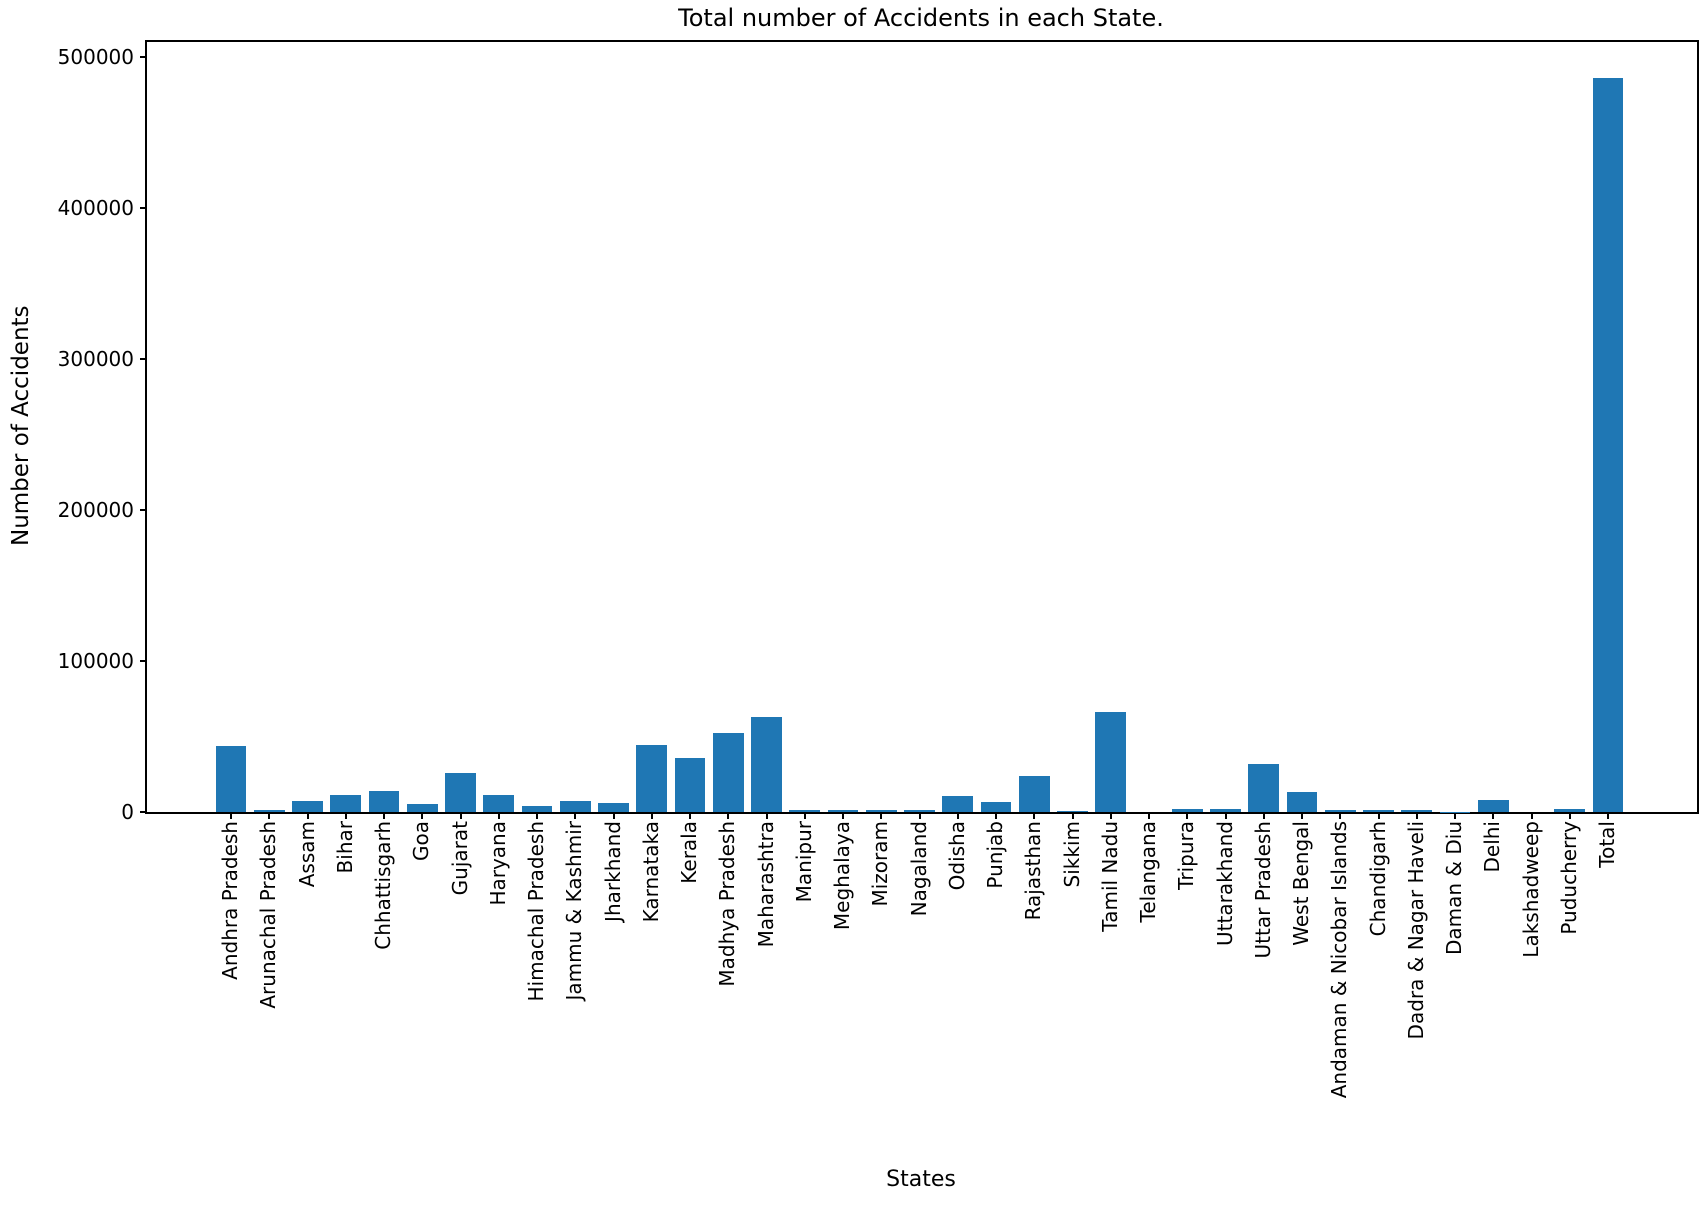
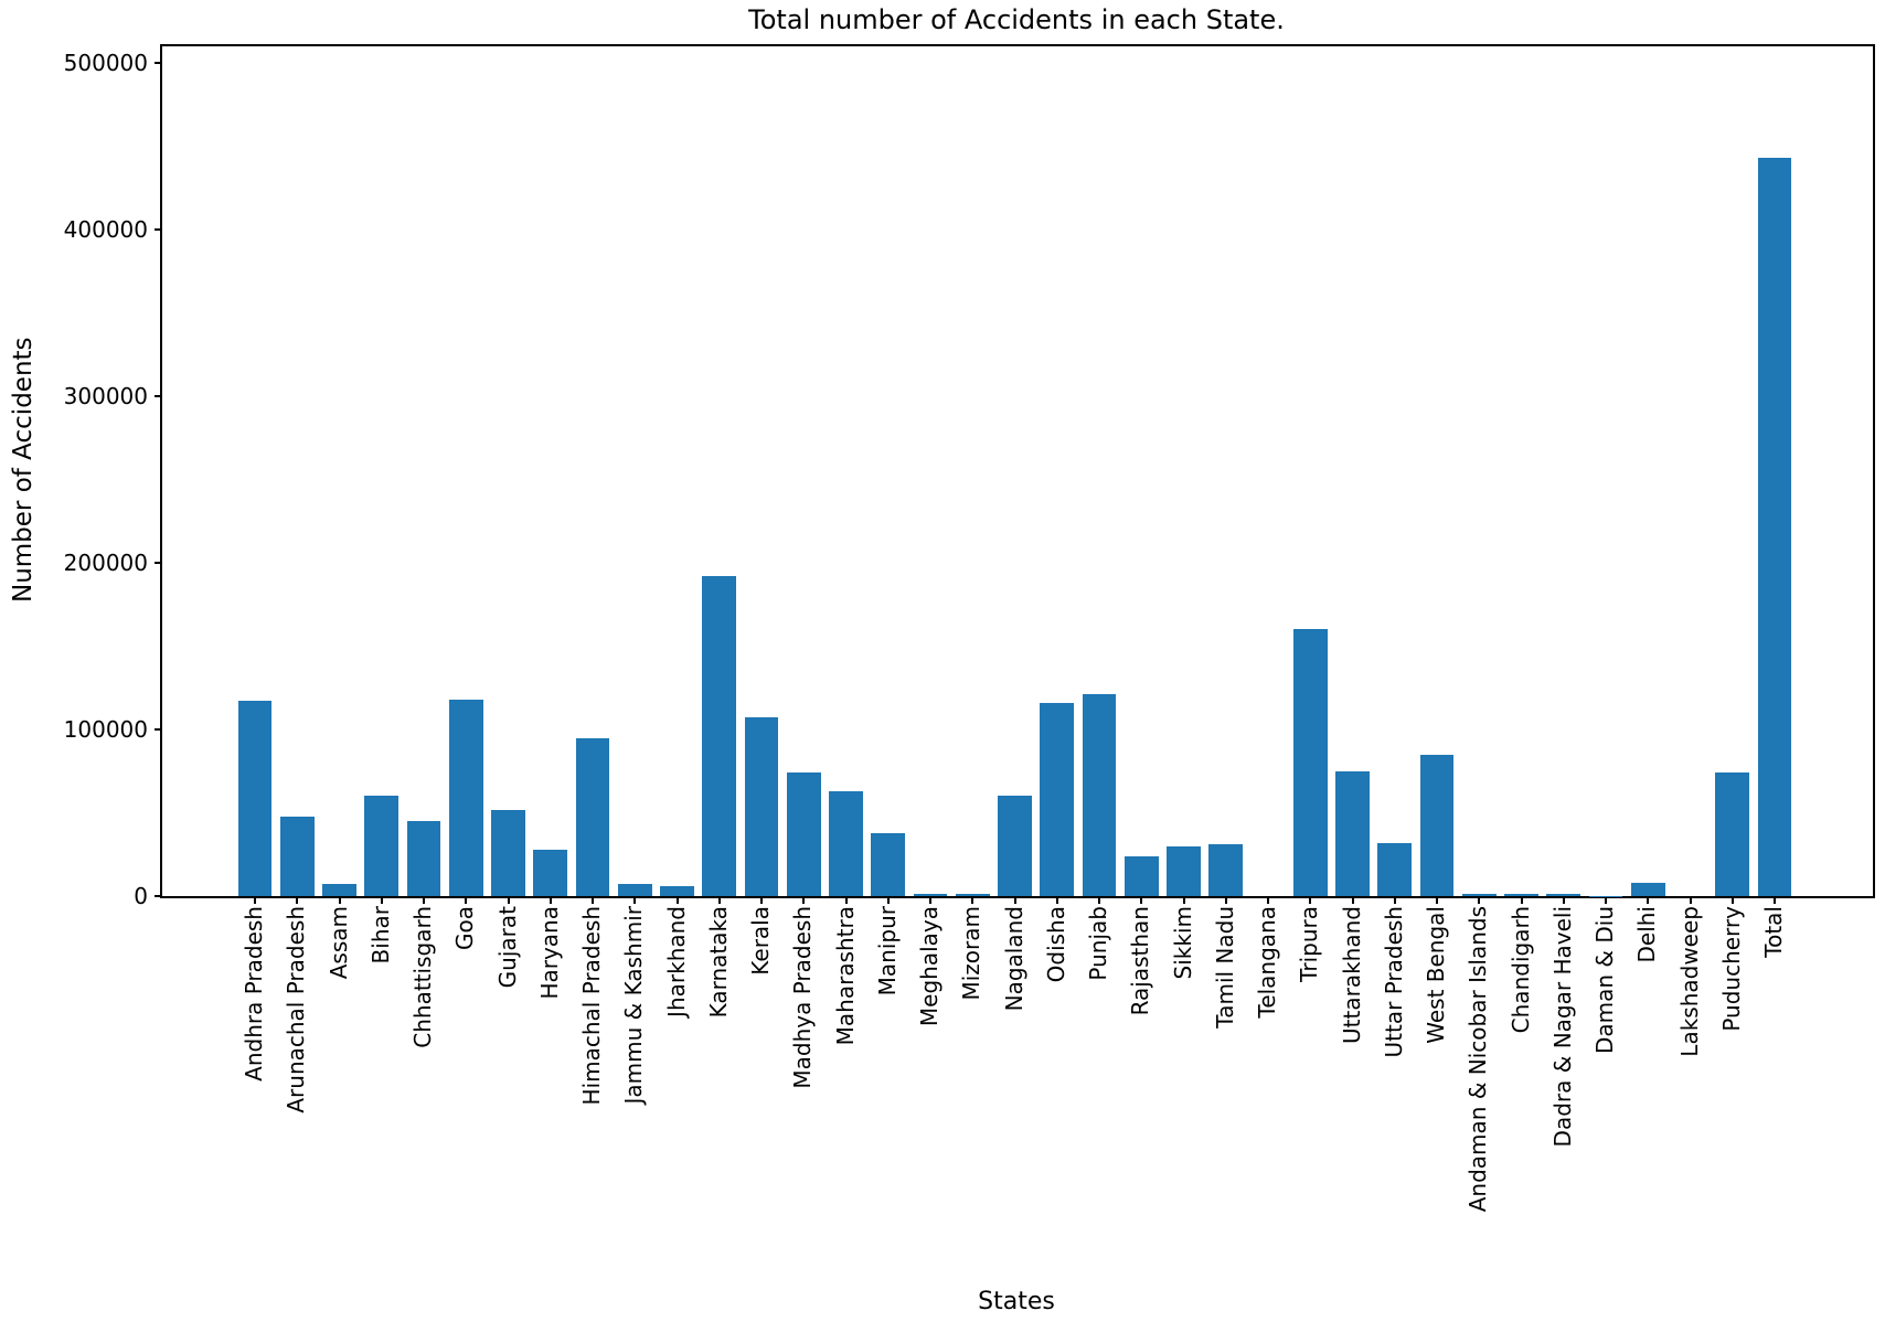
Andhra Pradesh: 44000 -> 117000
Arunachal Pradesh: 1000 -> 48000
Bihar: 11000 -> 60000
Chhattisgarh: 14000 -> 45000
Goa: 5000 -> 118000
Gujarat: 26000 -> 52000
Haryana: 11000 -> 28000
Himachal Pradesh: 4000 -> 95000
Karnataka: 44000 -> 192000
Kerala: 36000 -> 107000
Madhya Pradesh: 52000 -> 74000
Manipur: 1000 -> 38000
Nagaland: 1000 -> 60000
Odisha: 11000 -> 116000
Punjab: 7000 -> 121000
Sikkim: 1000 -> 30000
Tamil Nadu: 66000 -> 31000
Tripura: 2000 -> 160000
Uttarakhand: 2000 -> 75000
West Bengal: 13000 -> 85000
Puducherry: 2000 -> 74000
Total: 486000 -> 443000
